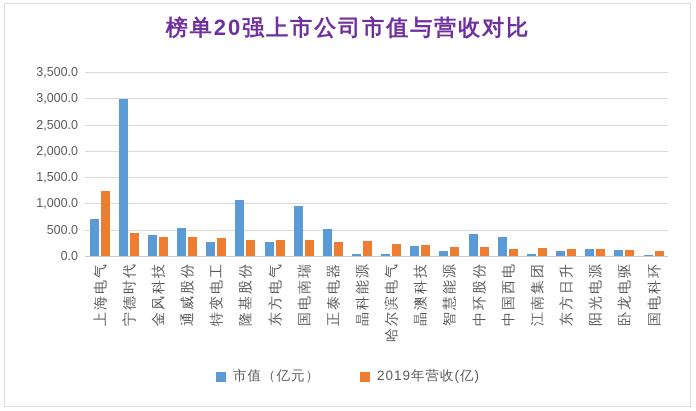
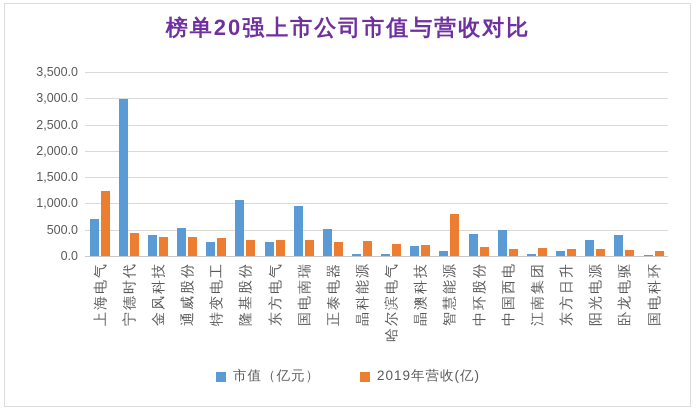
2019年营收(亿)/智慧能源: 200 -> 800
市值（亿元）/中国西电: 400 -> 500
市值（亿元）/阳光电源: 100 -> 300
市值（亿元）/卧龙电驱: 100 -> 400
